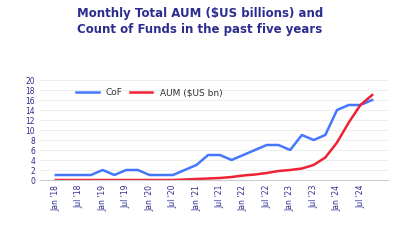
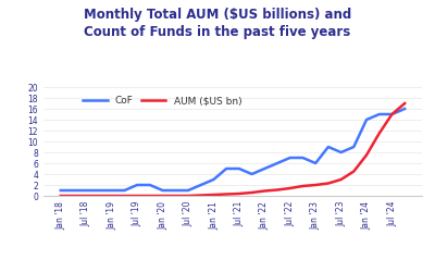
CoF/Jan '19: 2 -> 1
